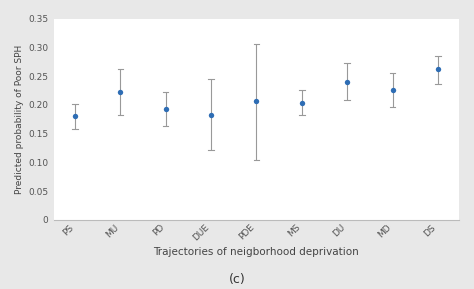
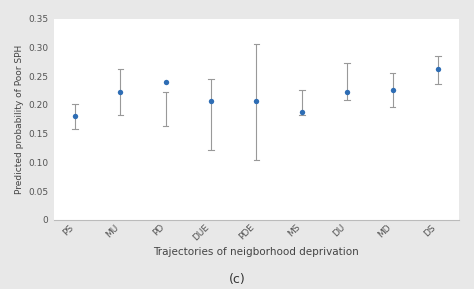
PD: 0.192 -> 0.240
DUE: 0.182 -> 0.206
MS: 0.204 -> 0.188
DU: 0.240 -> 0.222
